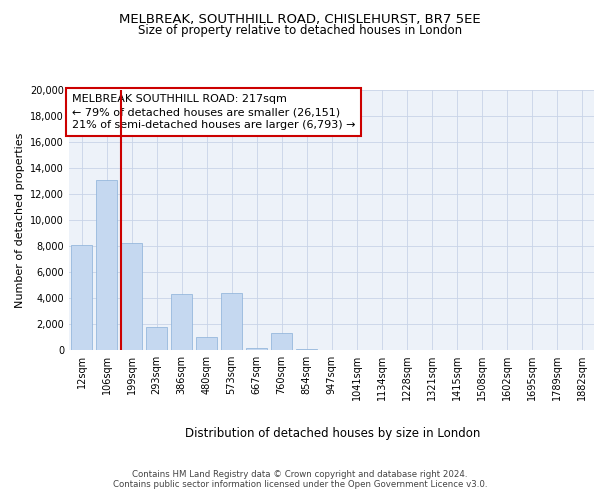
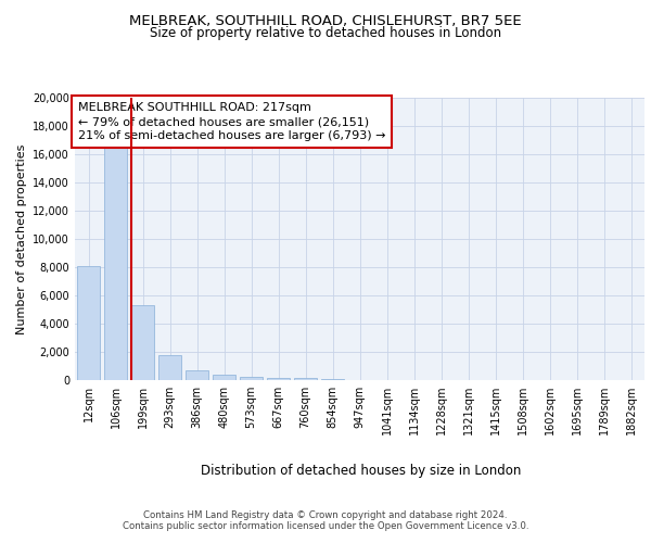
106sqm: 13,100 -> 16,600
199sqm: 8,200 -> 5,300
386sqm: 4,300 -> 700
480sqm: 1,000 -> 400
573sqm: 4,400 -> 200
760sqm: 1,300 -> 100
